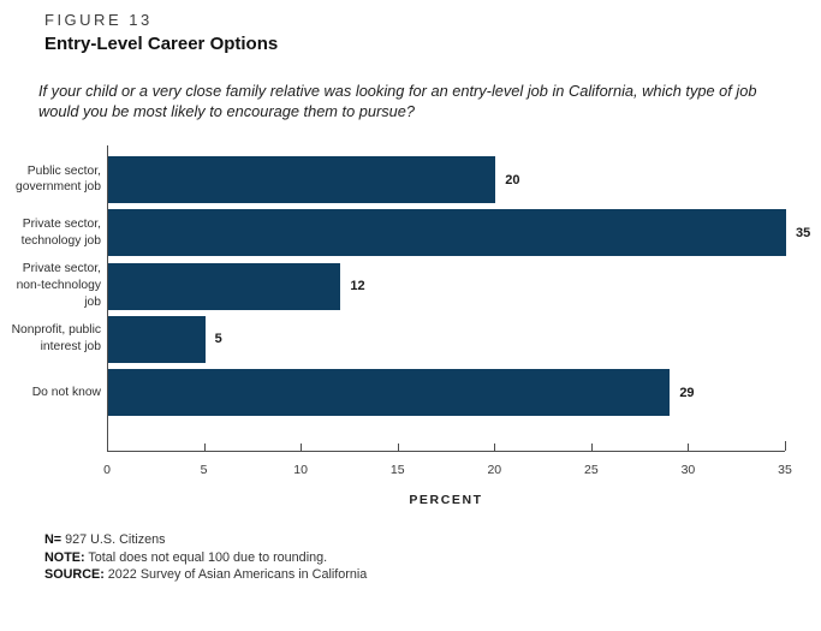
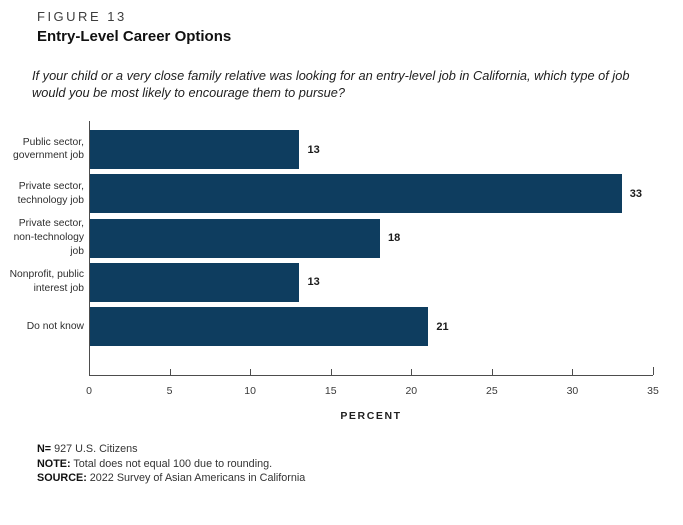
Public sector, government job: 20 -> 13
Private sector, technology job: 35 -> 33
Private sector, non-technology job: 12 -> 18
Nonprofit, public interest job: 5 -> 13
Do not know: 29 -> 21
